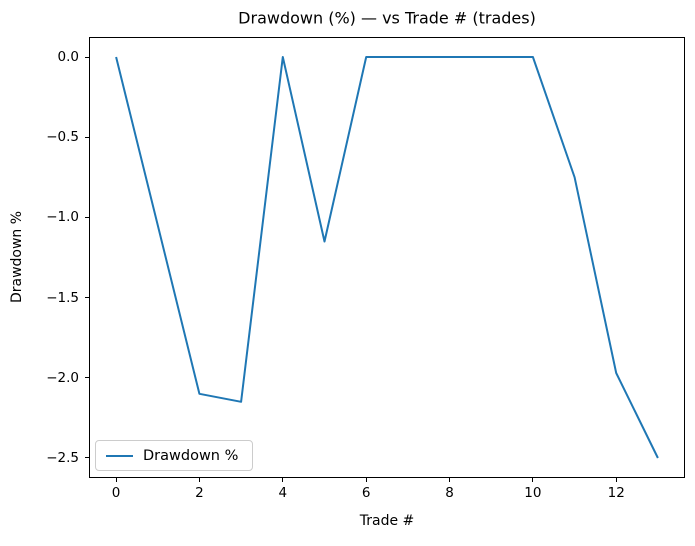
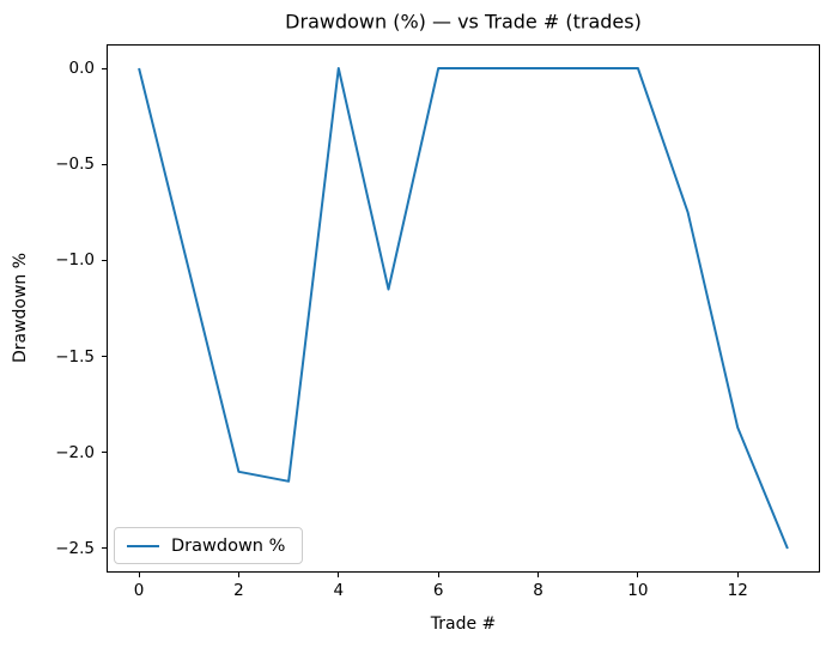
12: -1.97 -> -1.87
